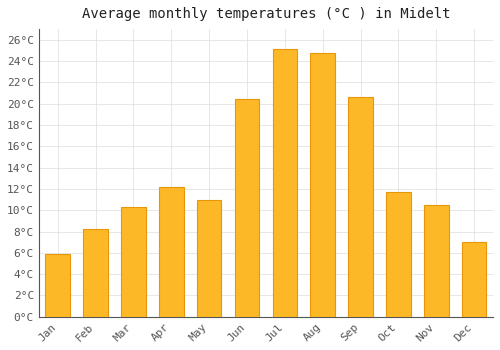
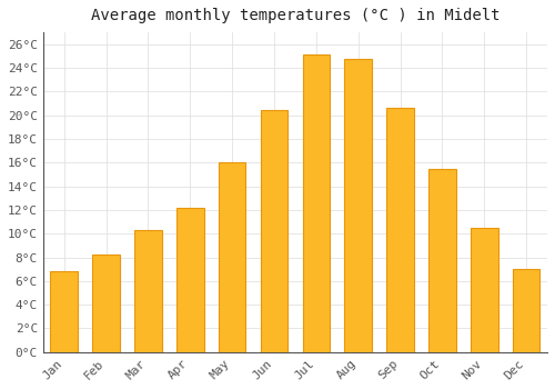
Jan: 5.9°C -> 6.8°C
May: 11.0°C -> 16.0°C
Oct: 11.7°C -> 15.5°C
